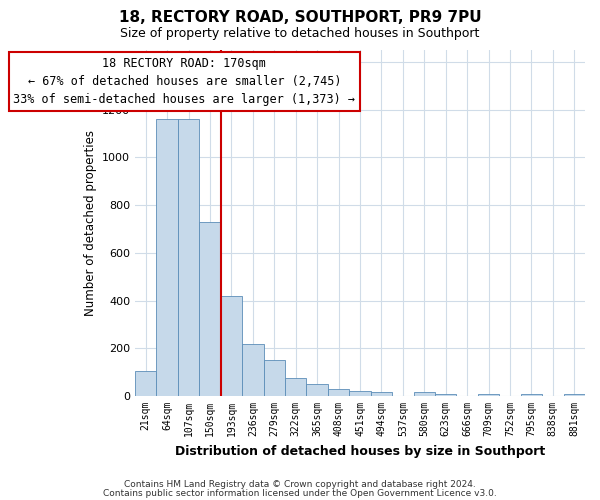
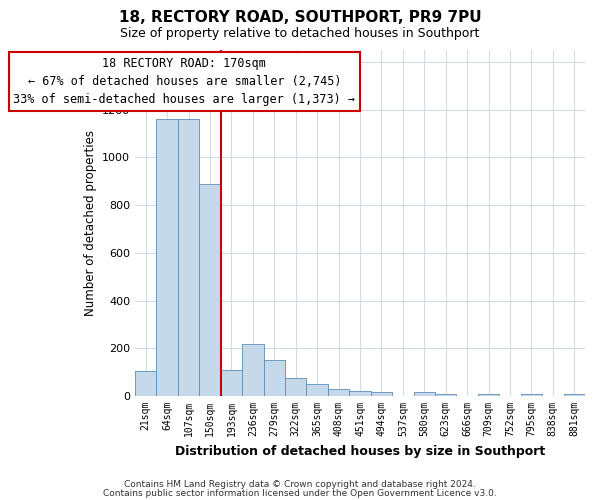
150sqm: 730 -> 890
193sqm: 420 -> 110
